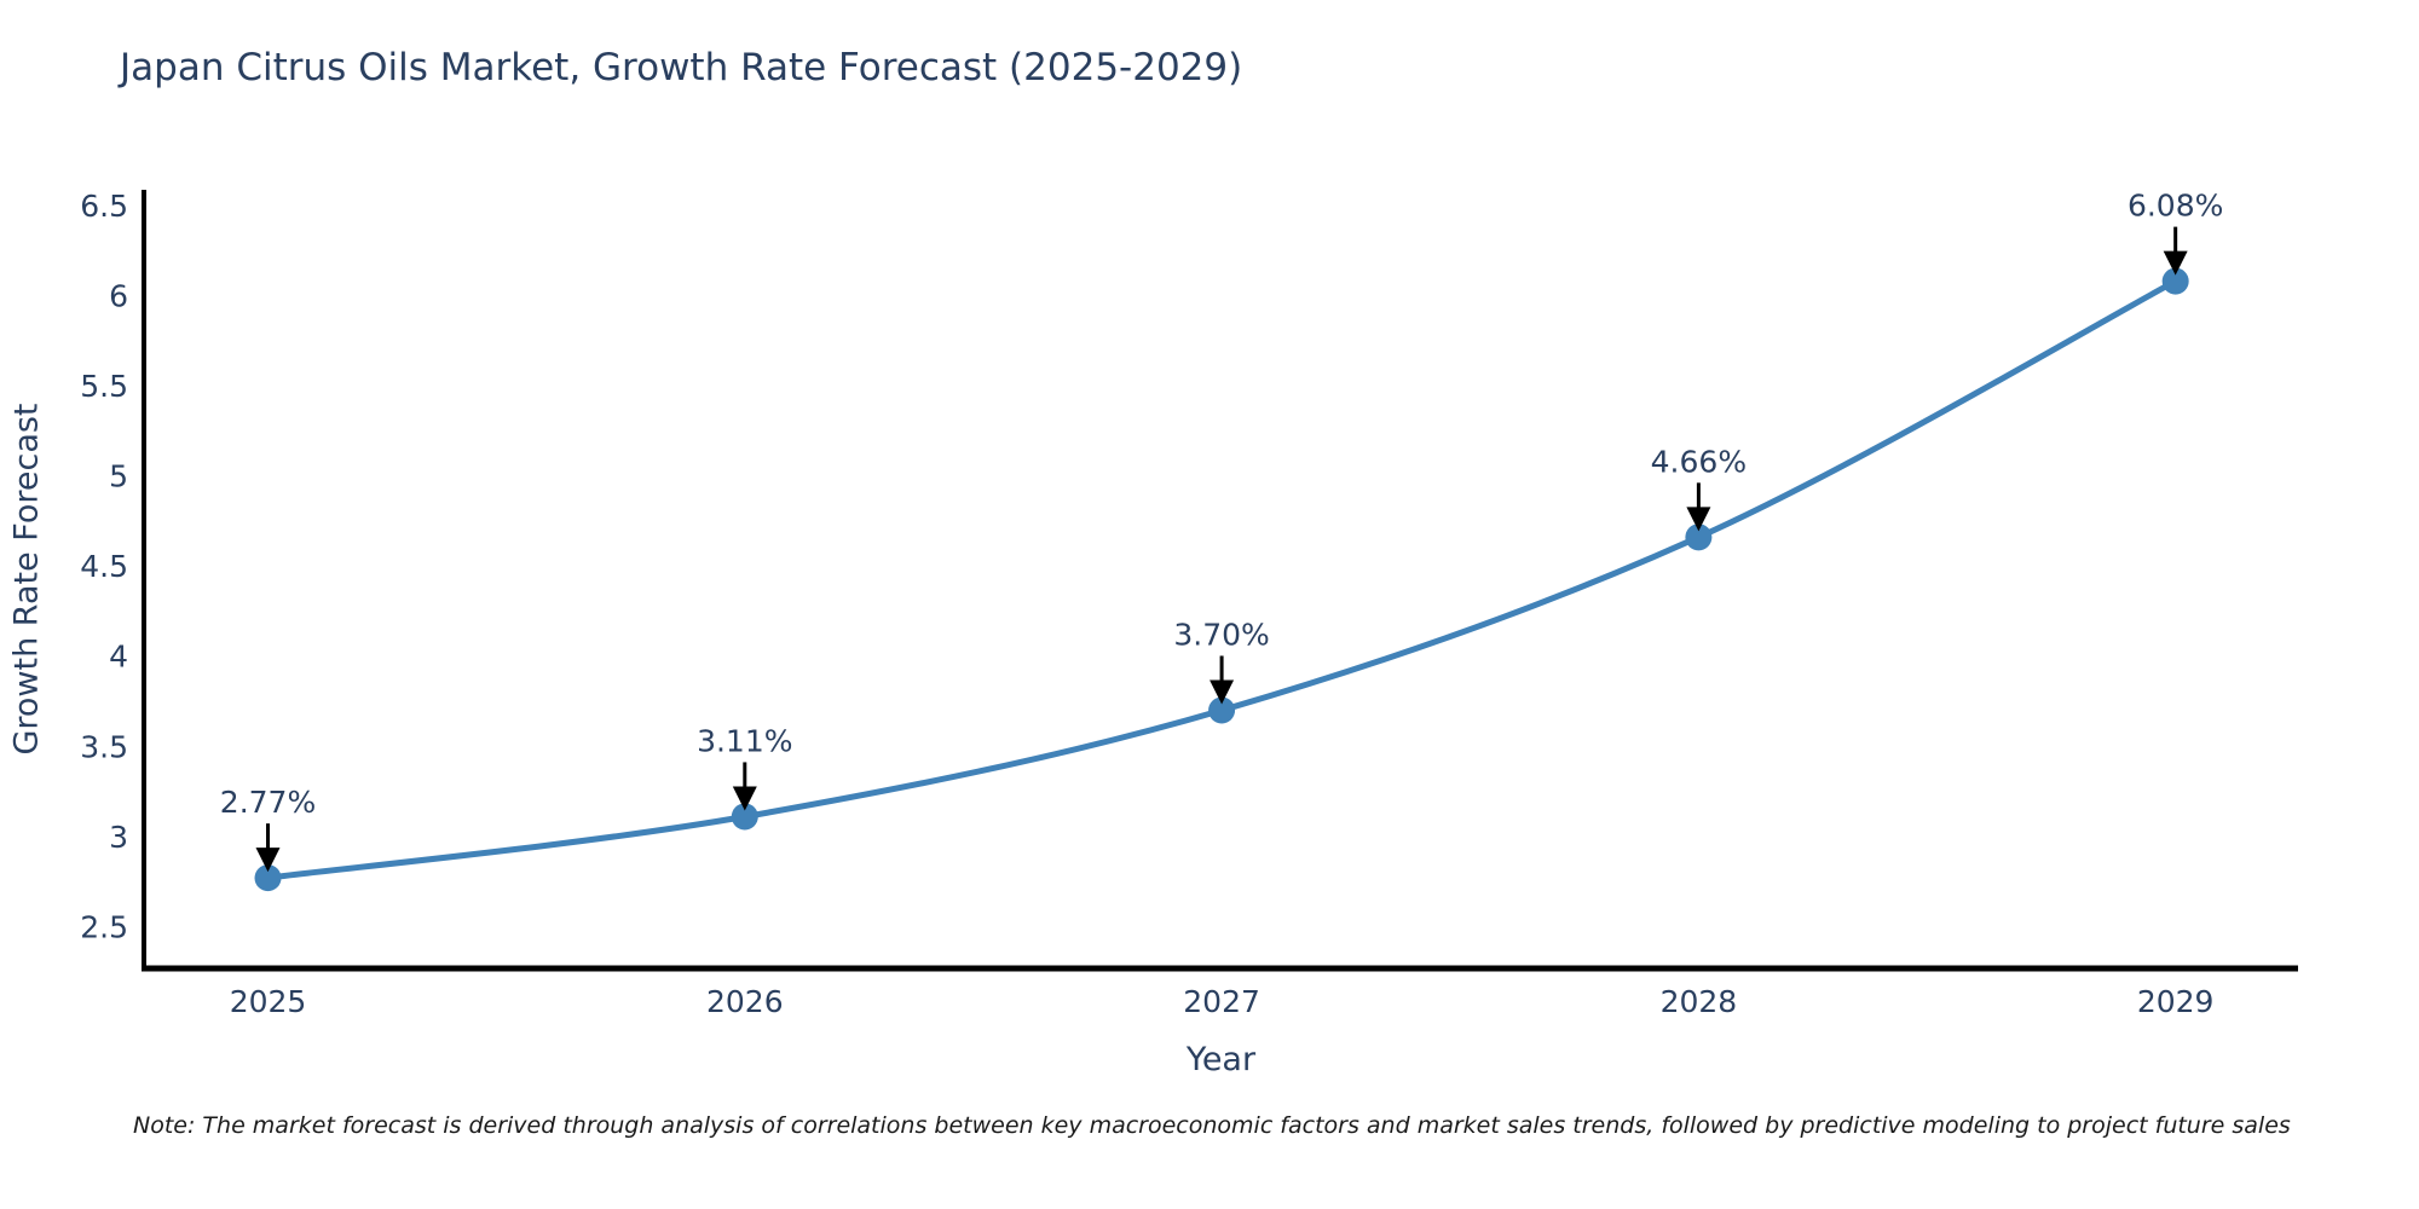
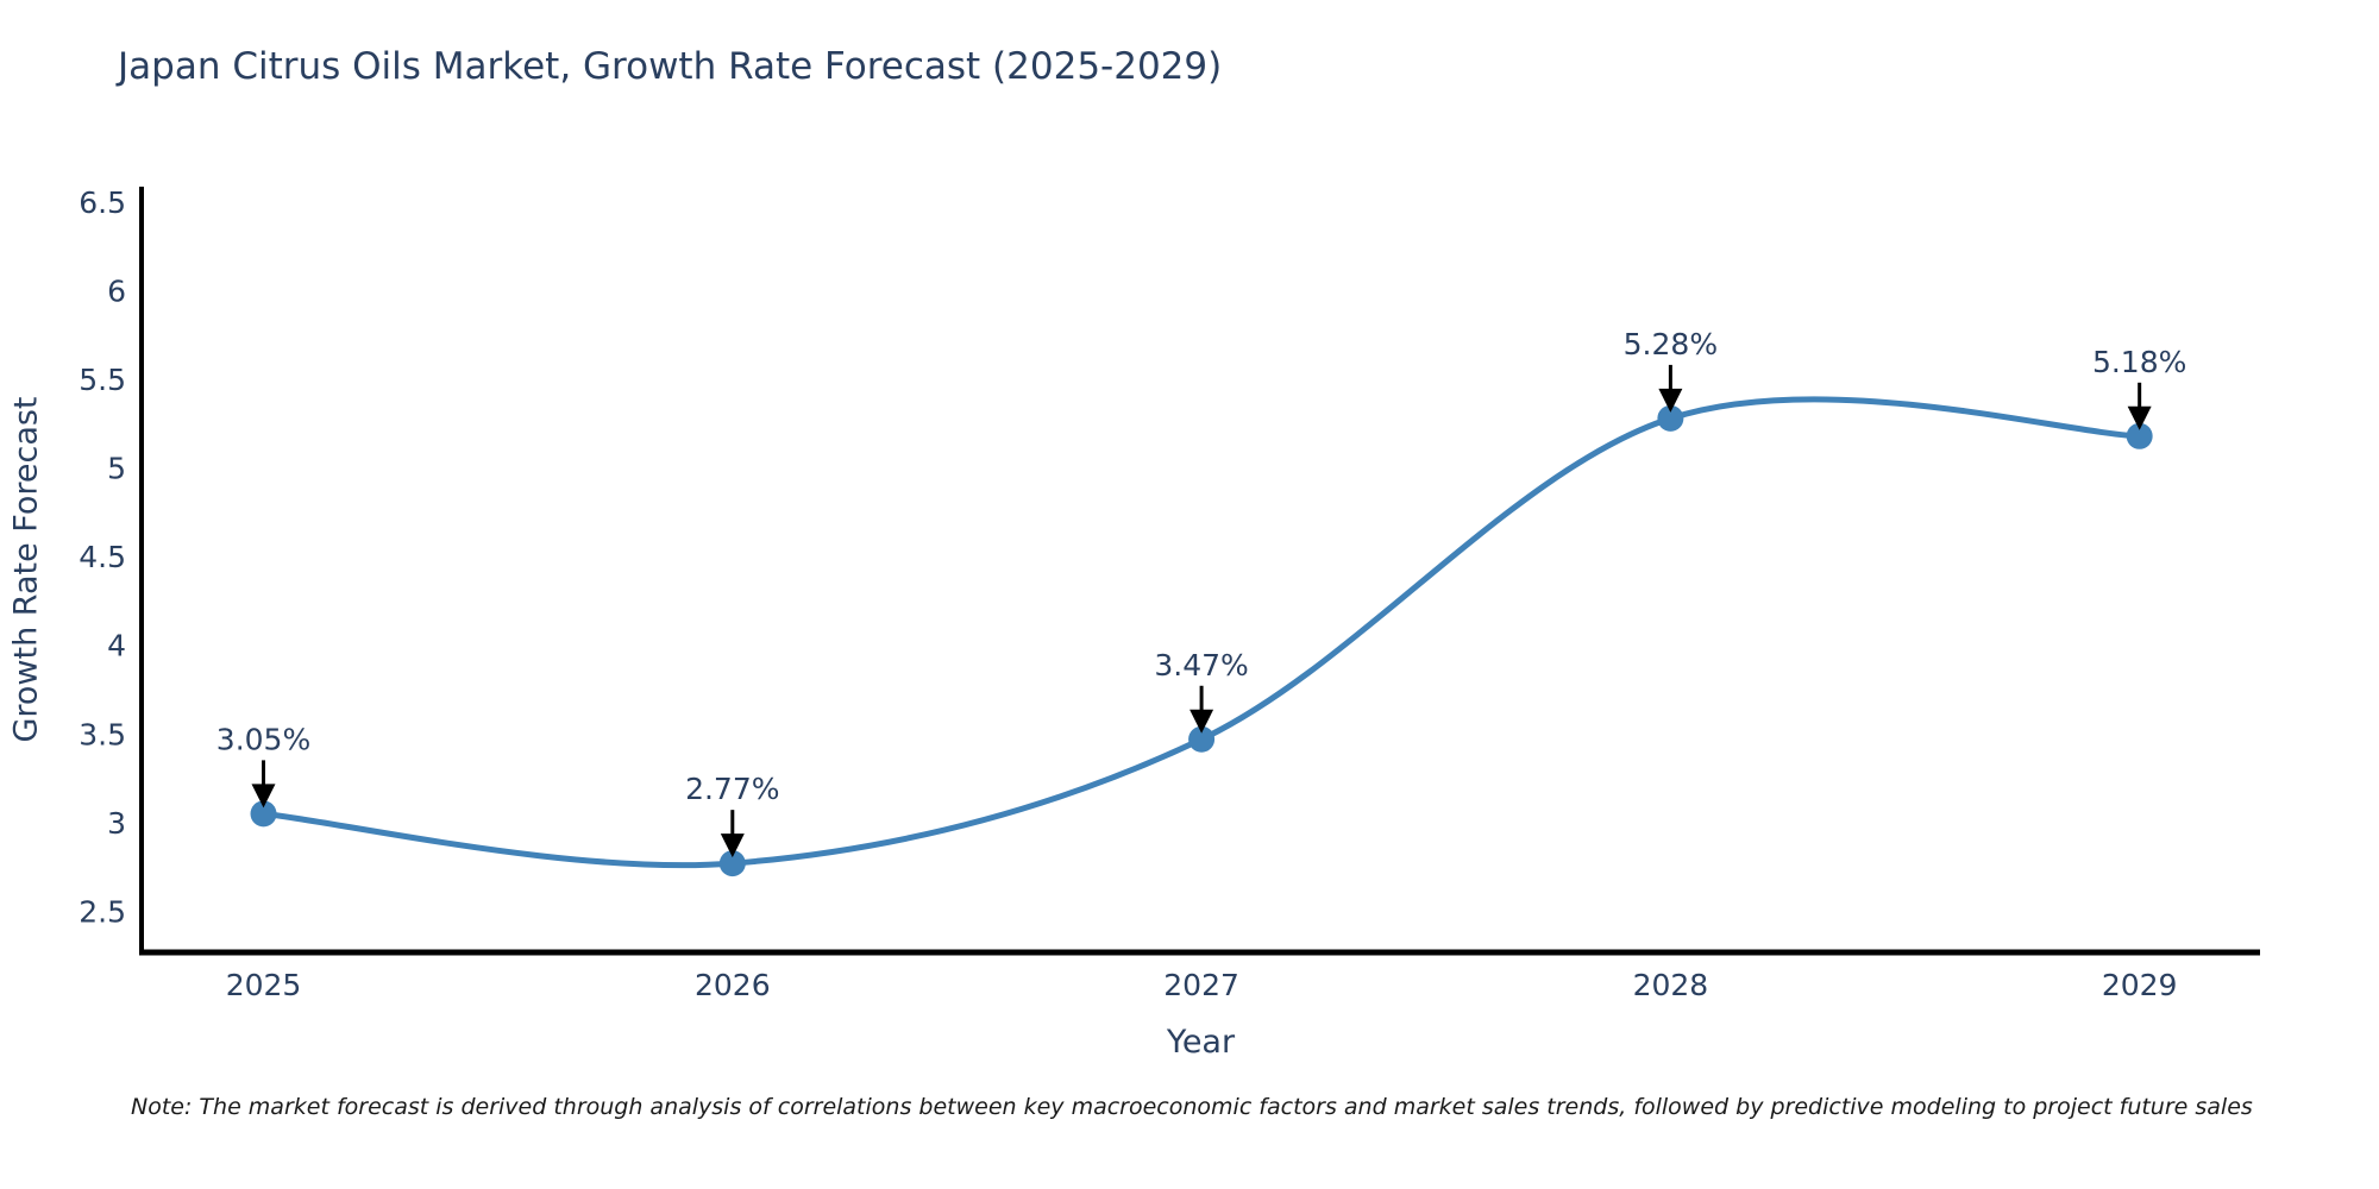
2025: 2.77% -> 3.05%
2026: 3.11% -> 2.77%
2027: 3.70% -> 3.47%
2028: 4.66% -> 5.28%
2029: 6.08% -> 5.18%
